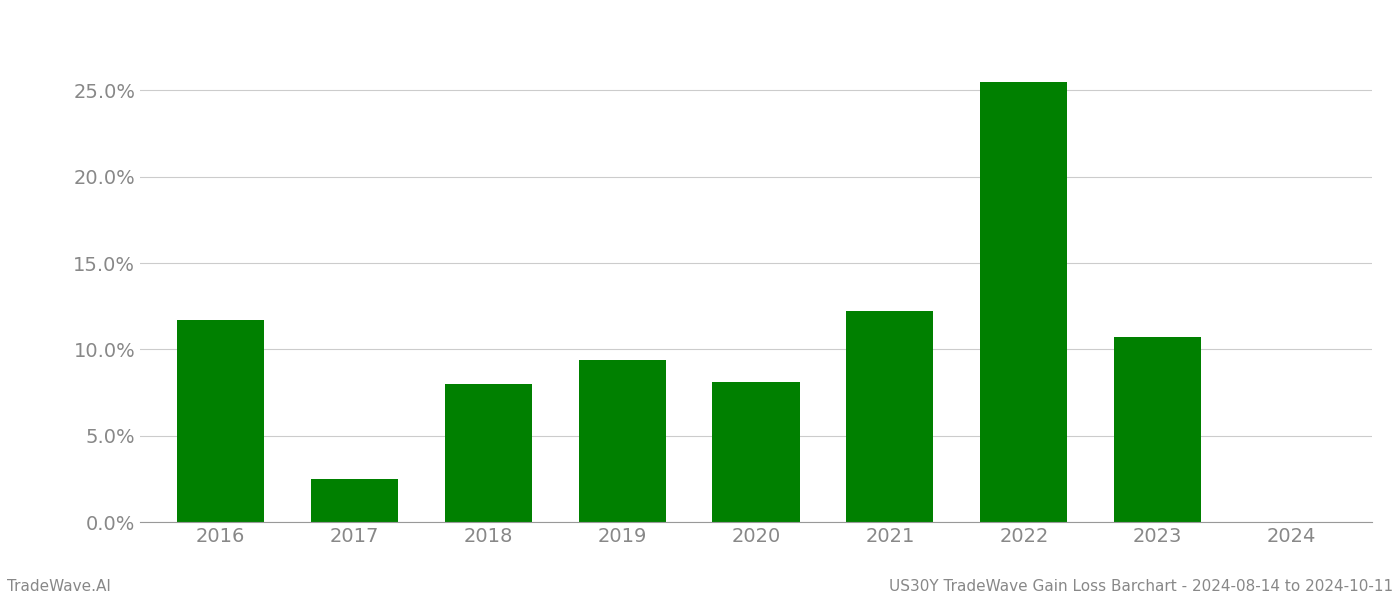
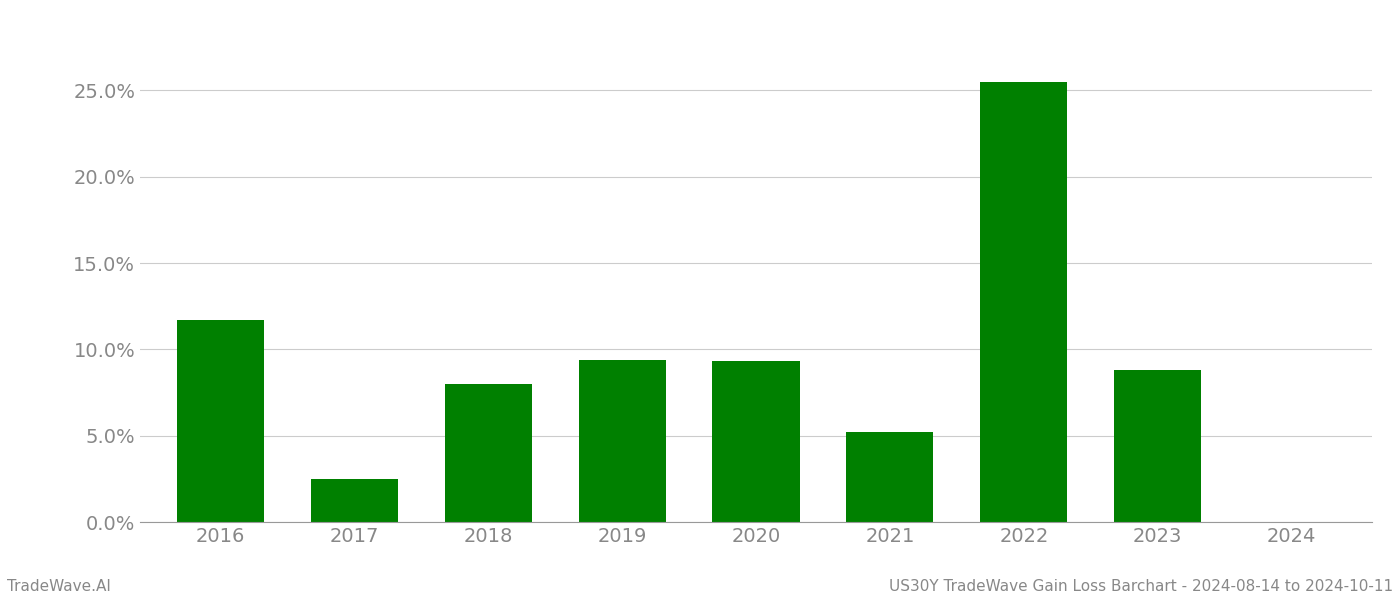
2020: 8.1% -> 9.3%
2021: 12.2% -> 5.2%
2023: 10.7% -> 8.8%
